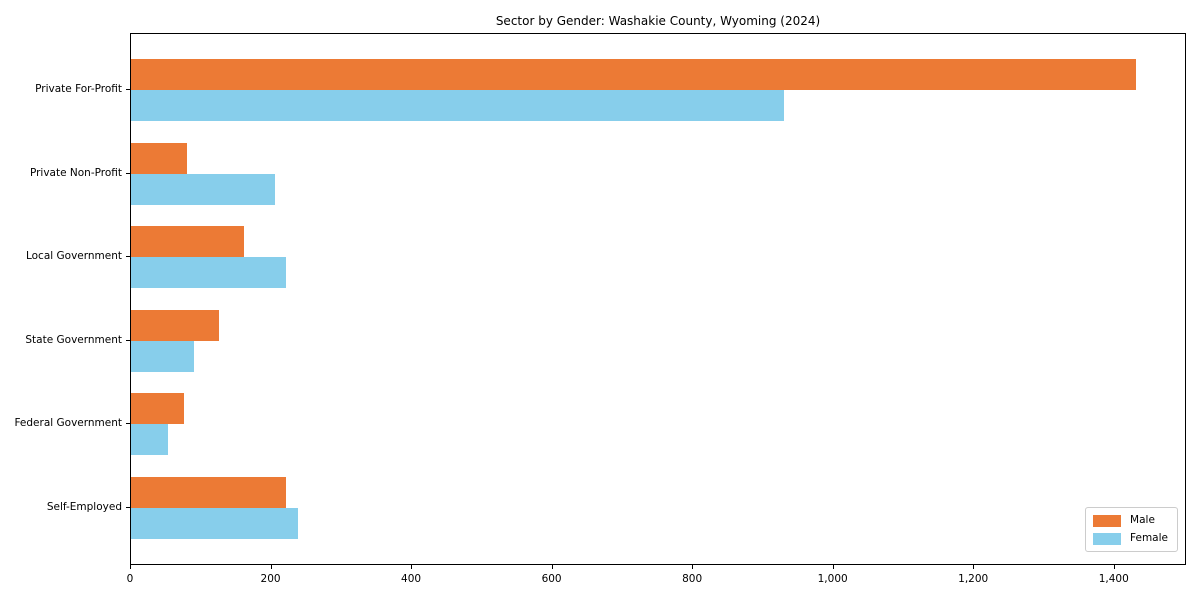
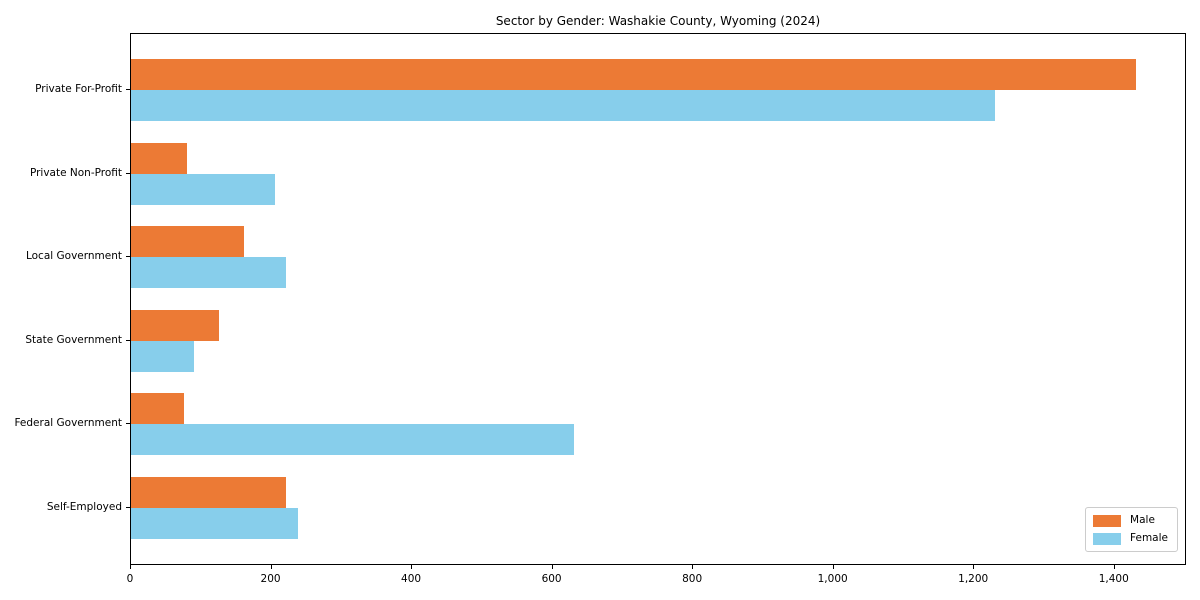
Female/Private For-Profit: 930 -> 1230
Female/Federal Government: 50 -> 630
